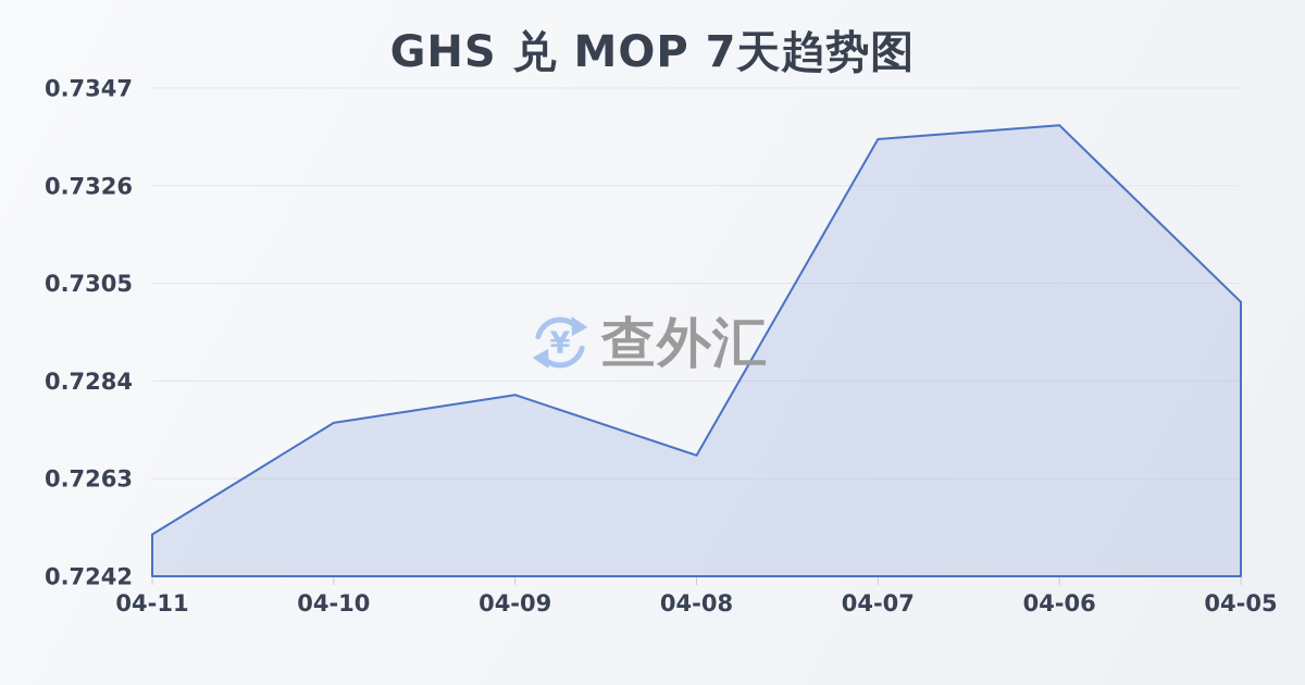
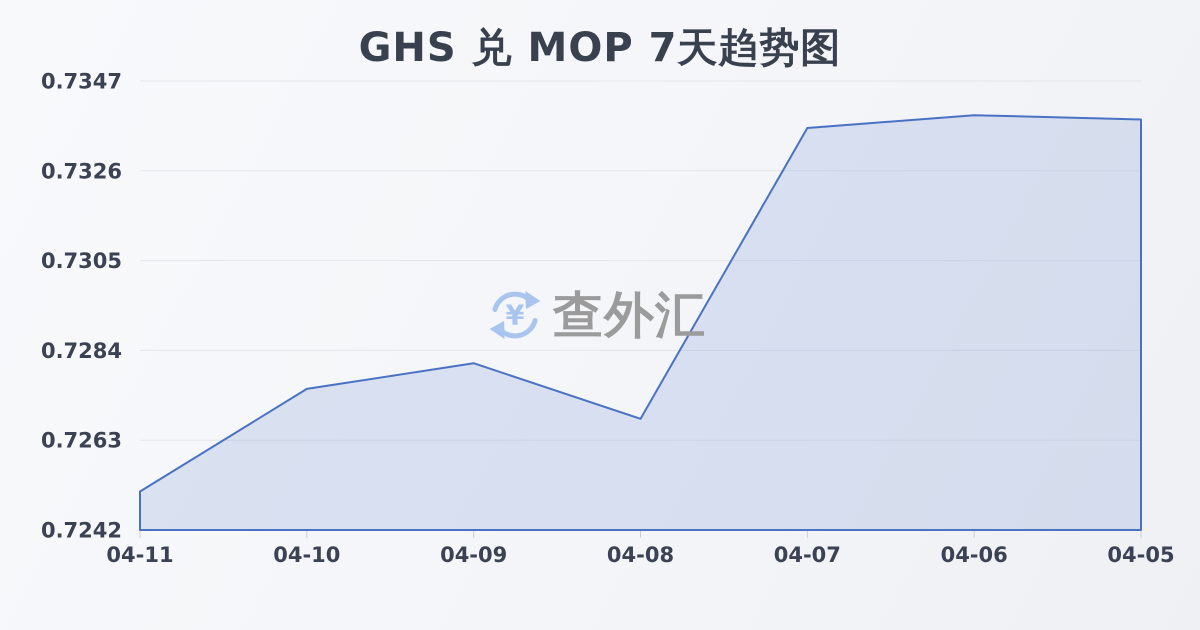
04-05: 0.7301 -> 0.7338
